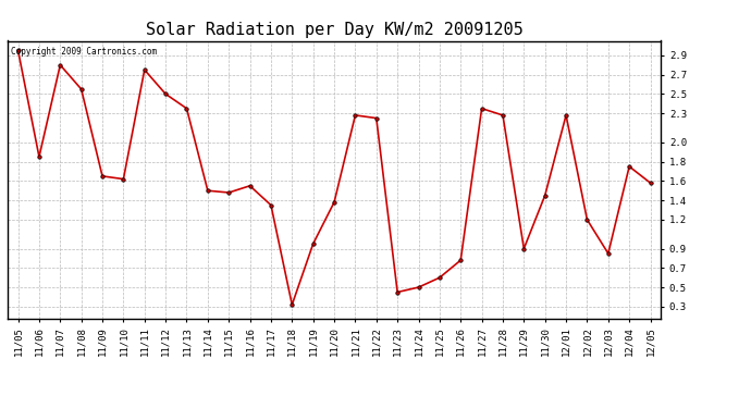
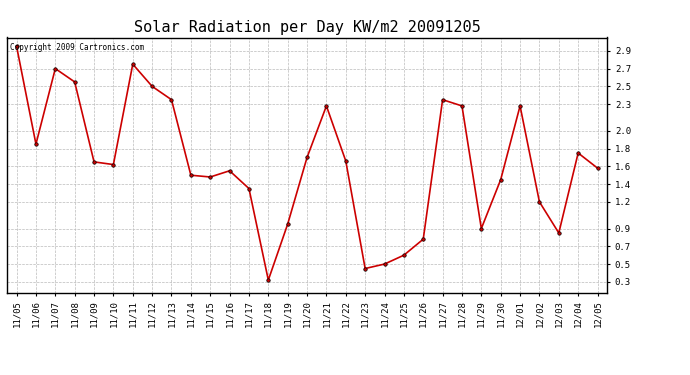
11/07: 2.80 -> 2.70
11/20: 1.38 -> 1.70
11/22: 2.25 -> 1.66
